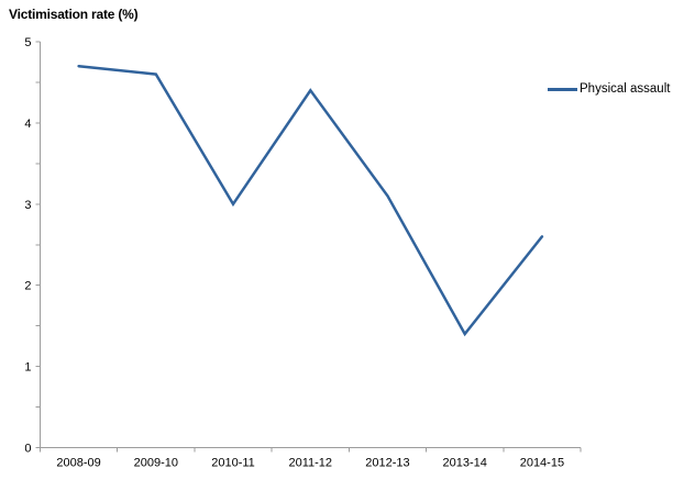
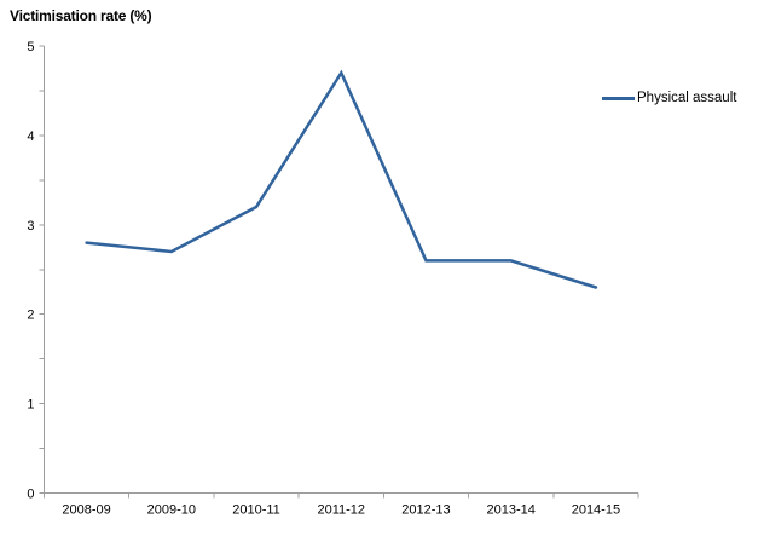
2008-09: 4.7 -> 2.8
2009-10: 4.6 -> 2.7
2010-11: 3.0 -> 3.2
2011-12: 4.4 -> 4.7
2012-13: 3.1 -> 2.6
2013-14: 1.4 -> 2.6
2014-15: 2.6 -> 2.3
